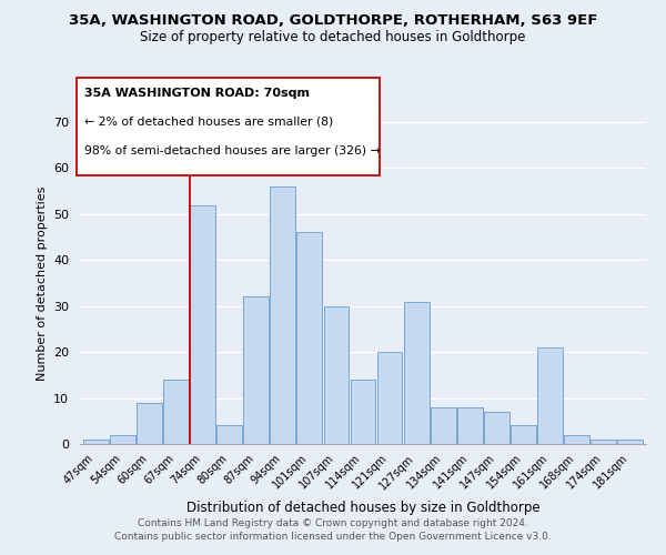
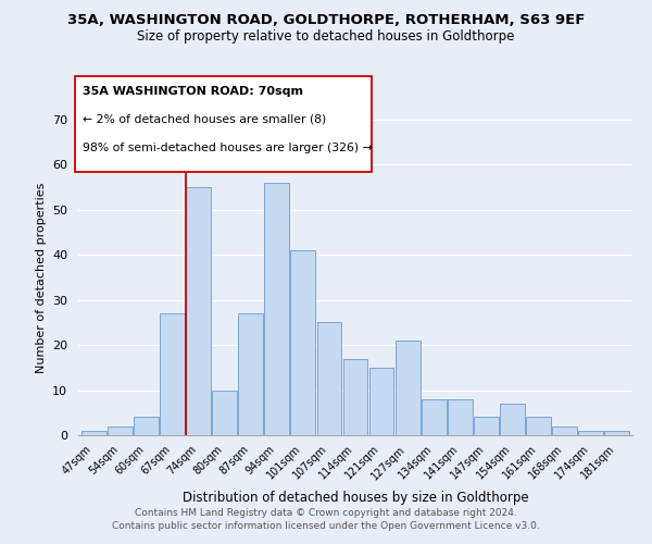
60sqm: 9 -> 4
67sqm: 14 -> 27
74sqm: 52 -> 55
80sqm: 4 -> 10
87sqm: 32 -> 27
101sqm: 46 -> 41
107sqm: 30 -> 25
114sqm: 14 -> 17
121sqm: 20 -> 15
127sqm: 31 -> 21
147sqm: 7 -> 4
154sqm: 4 -> 7
161sqm: 21 -> 4
